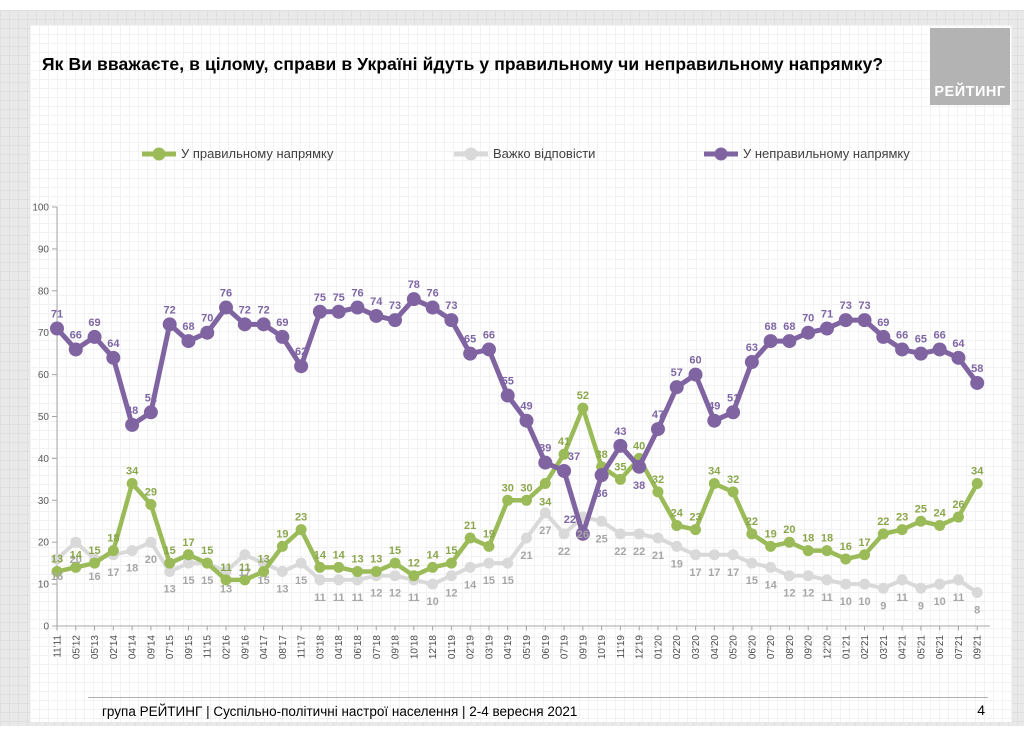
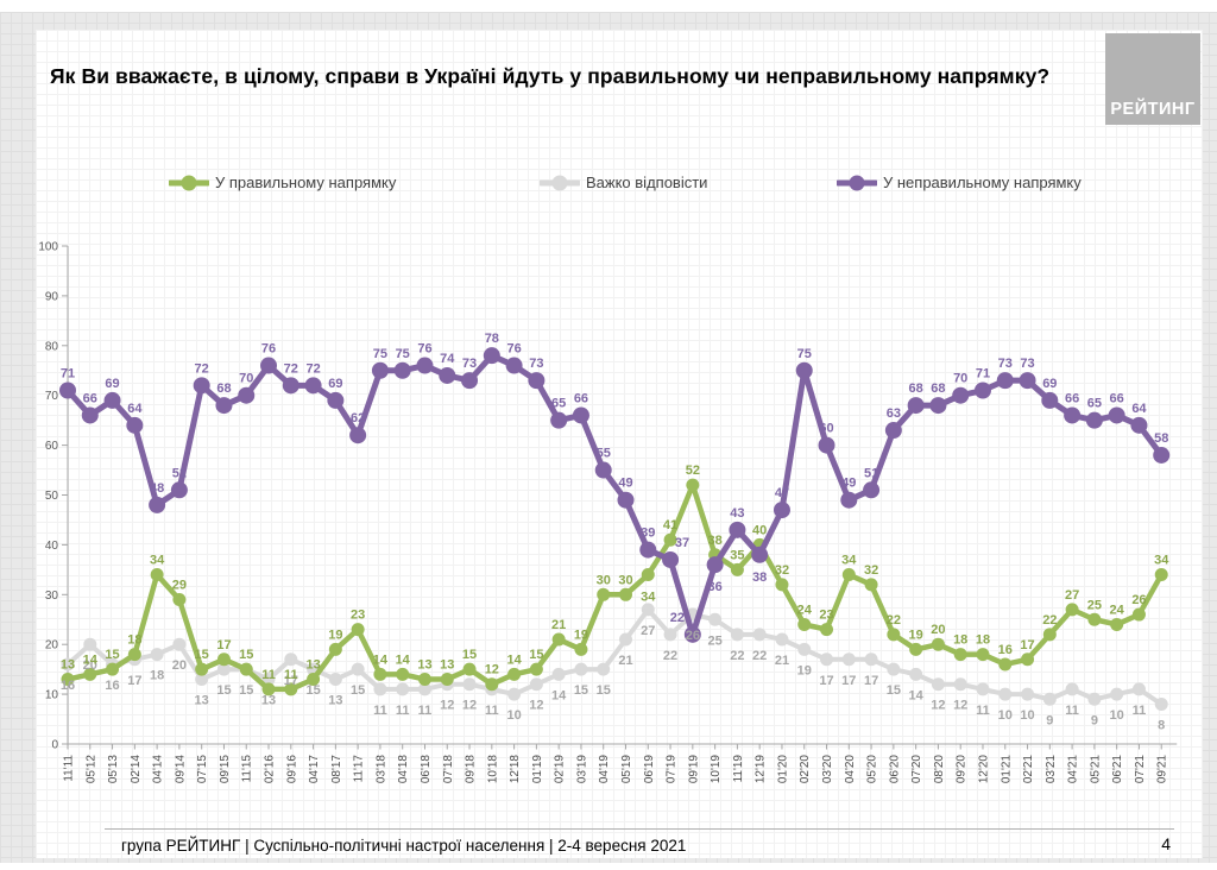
У неправильному напрямку/02'20: 57 -> 75
У правильному напрямку/04'21: 23 -> 27
